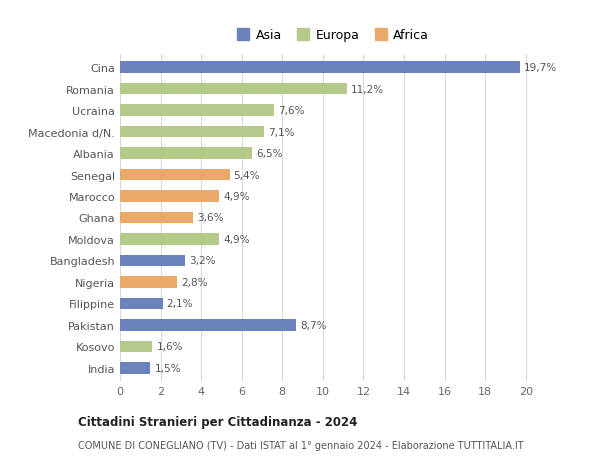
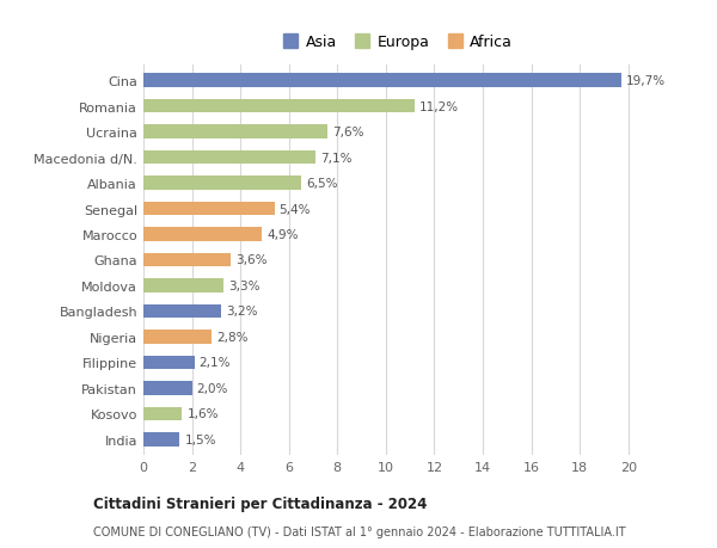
Moldova: 4,9% -> 3,3%
Pakistan: 8,7% -> 2,0%
